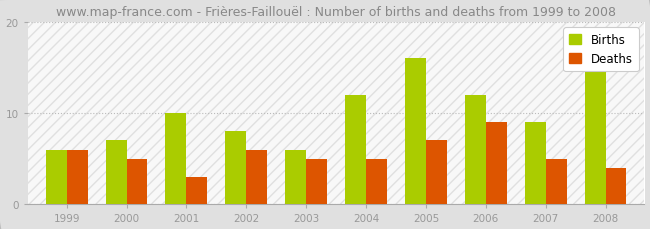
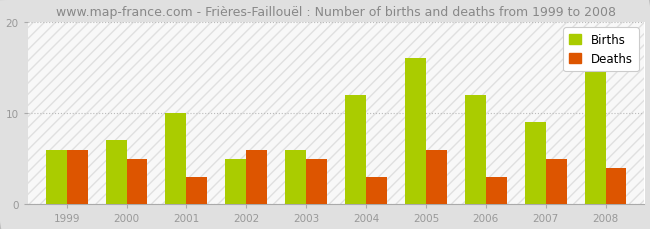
Births/2002: 8 -> 5
Deaths/2004: 5 -> 3
Deaths/2005: 7 -> 6
Deaths/2006: 9 -> 3
